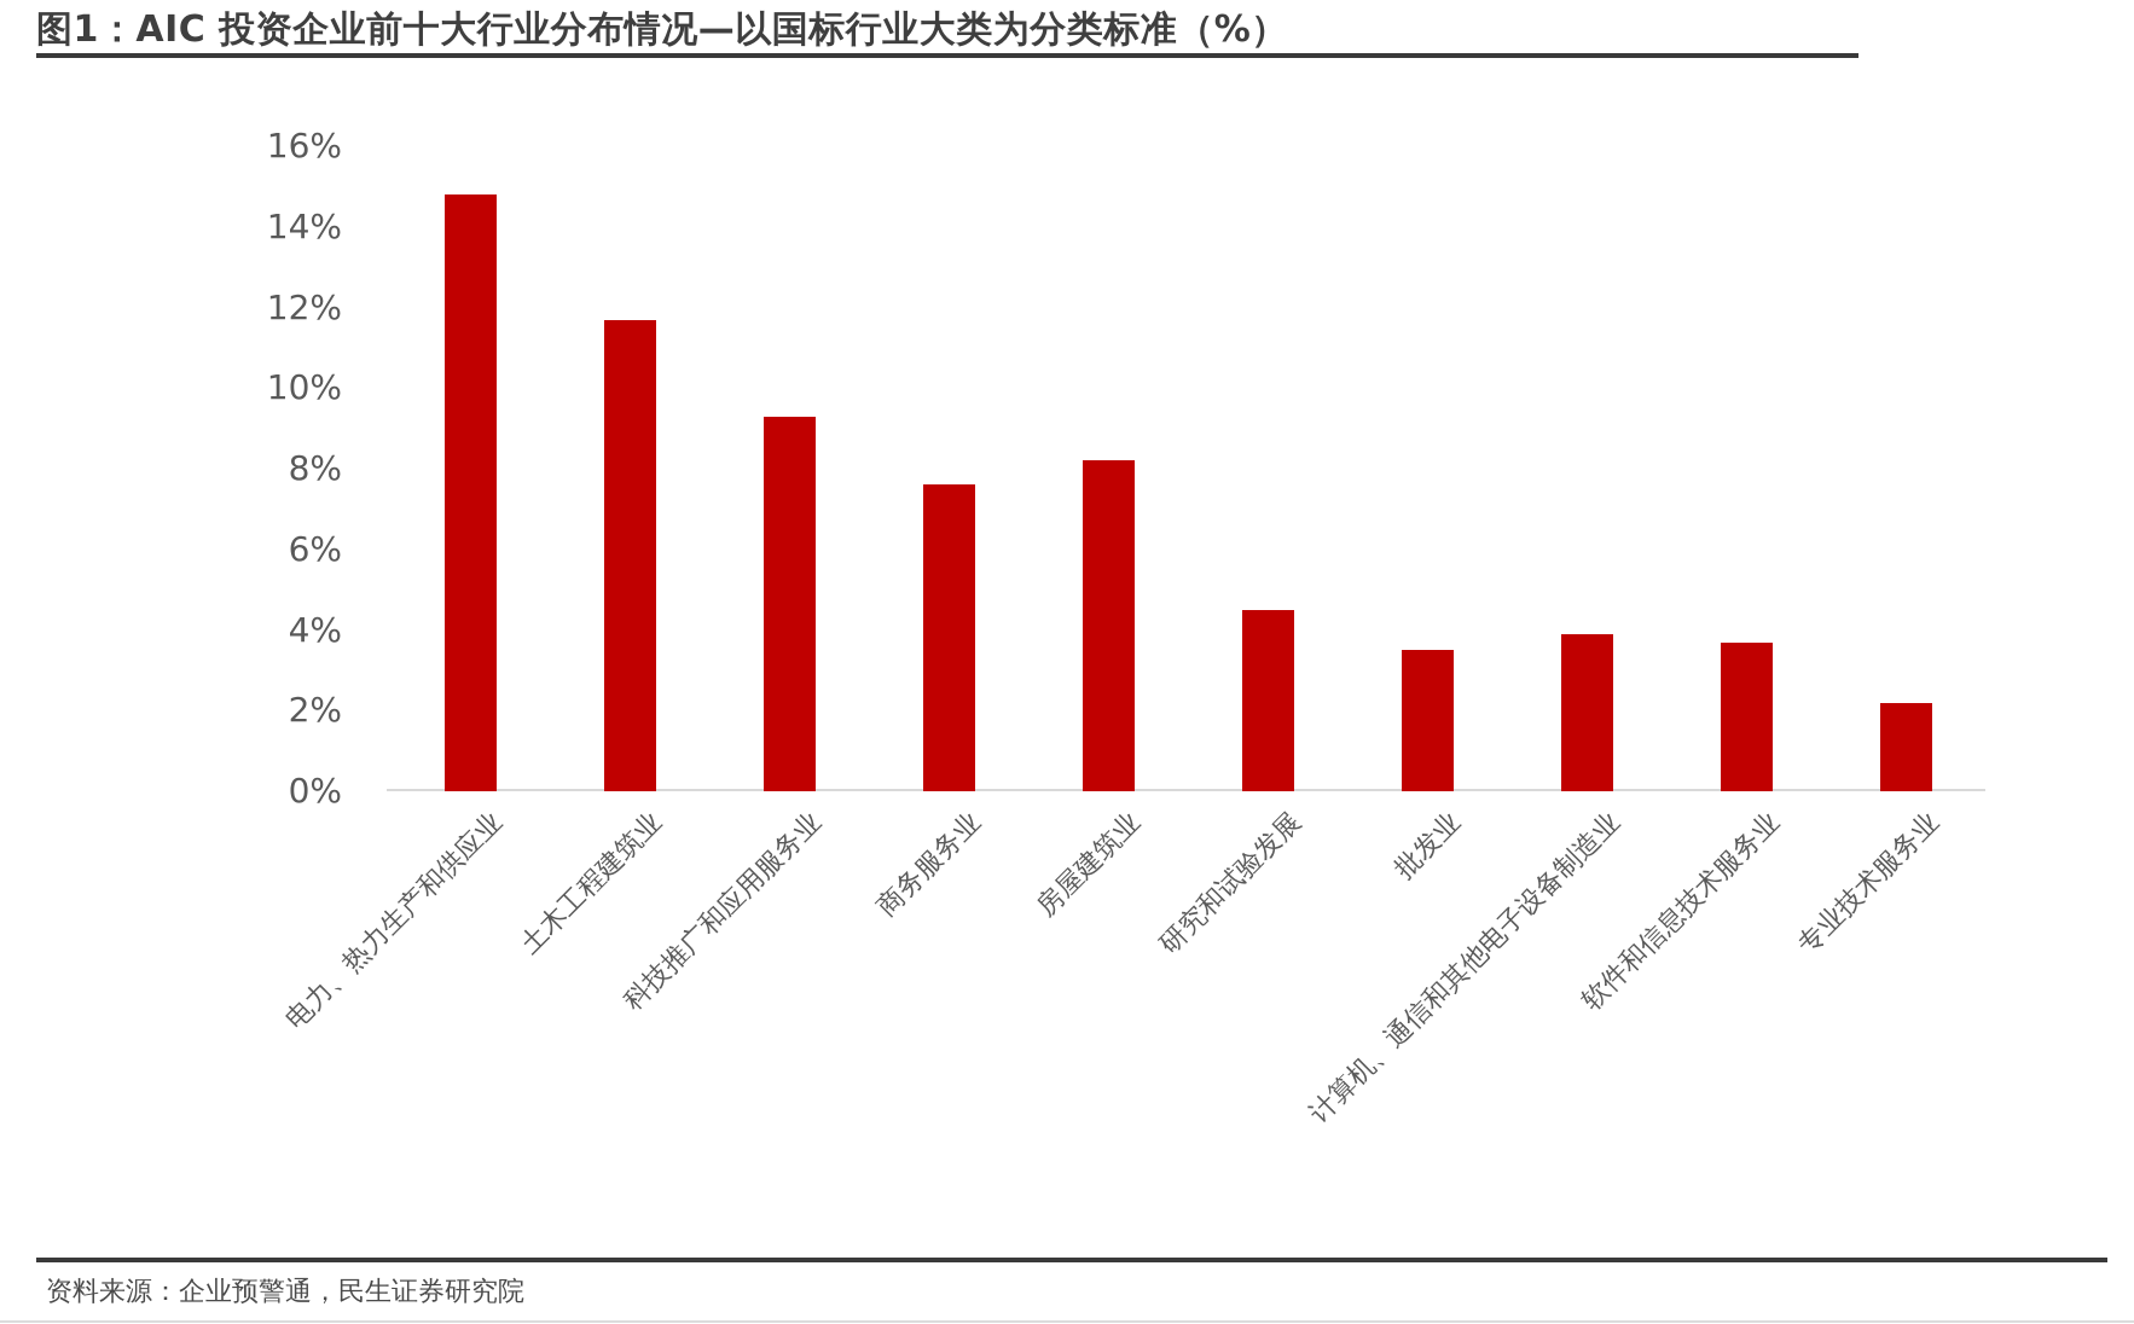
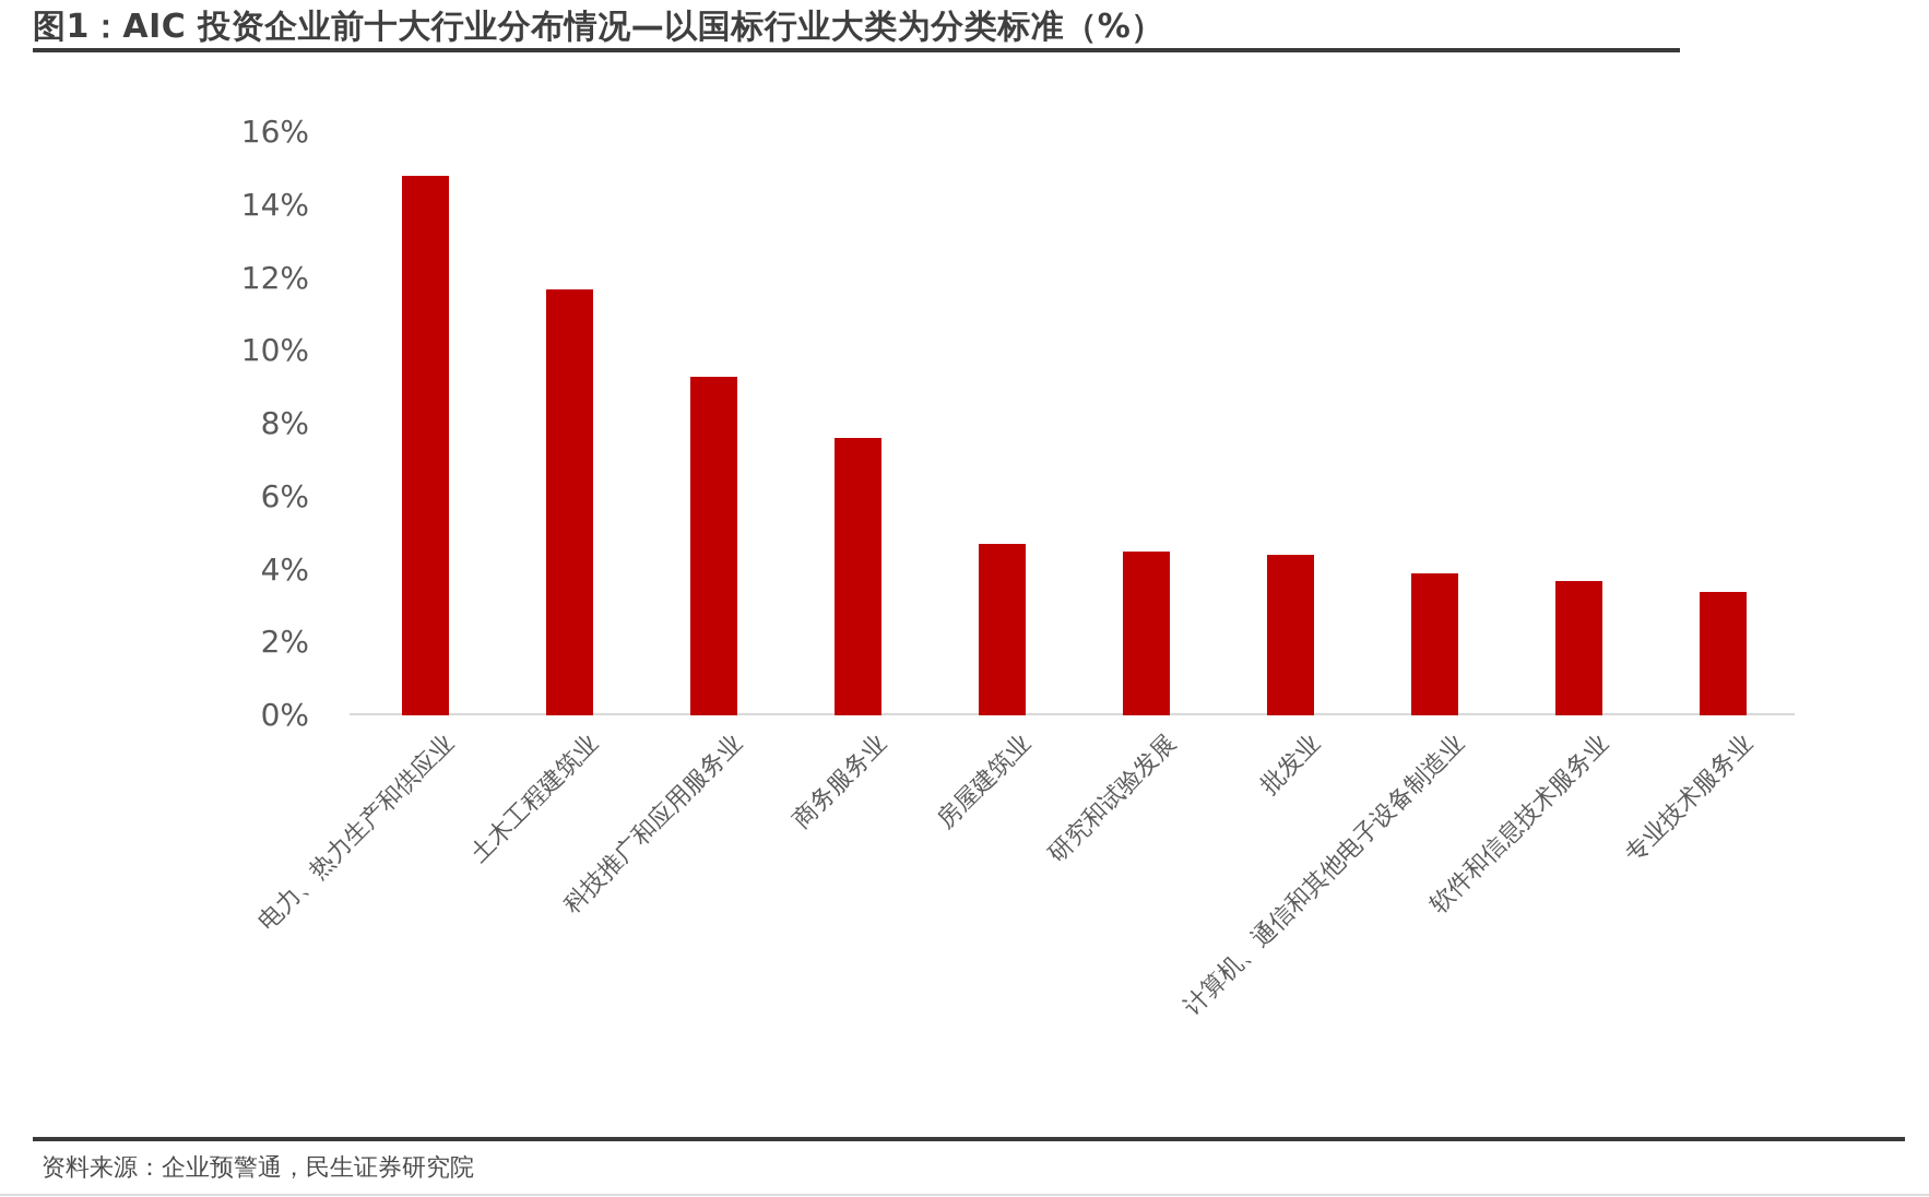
房屋建筑业: 8.2% -> 4.7%
批发业: 3.5% -> 4.4%
专业技术服务业: 2.2% -> 3.4%
